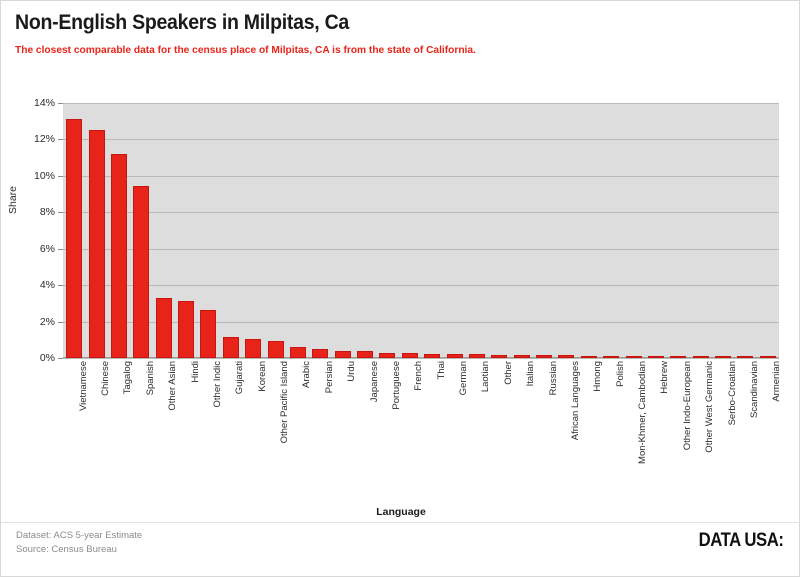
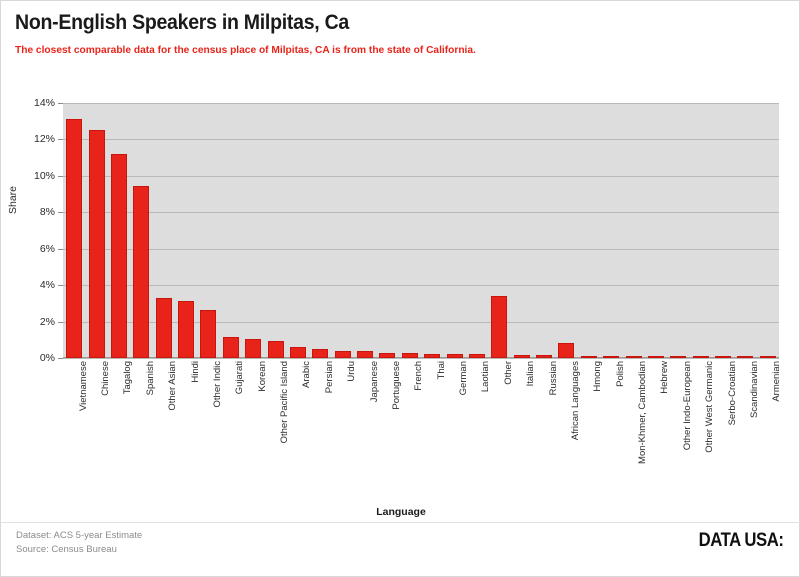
Other: 0.2% -> 3.4%
African Languages: 0.2% -> 0.8%
